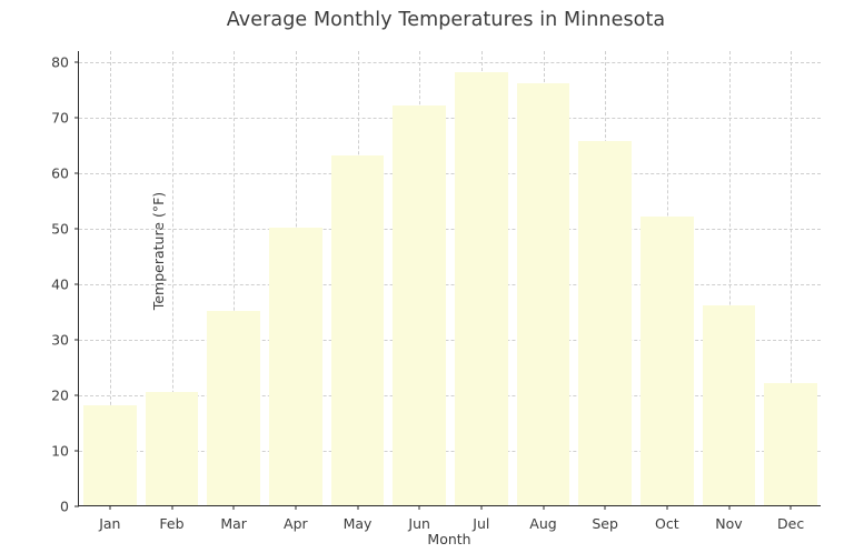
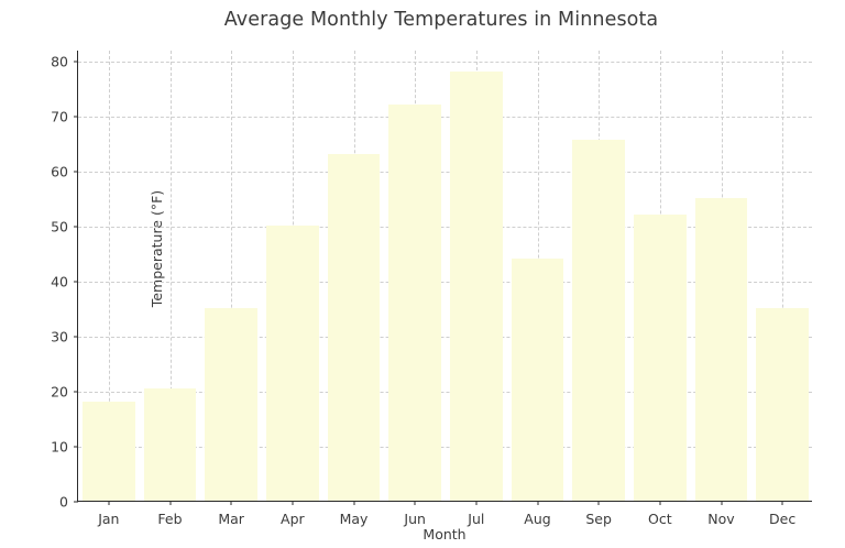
Aug: 76 -> 44
Nov: 36 -> 55
Dec: 22 -> 35
